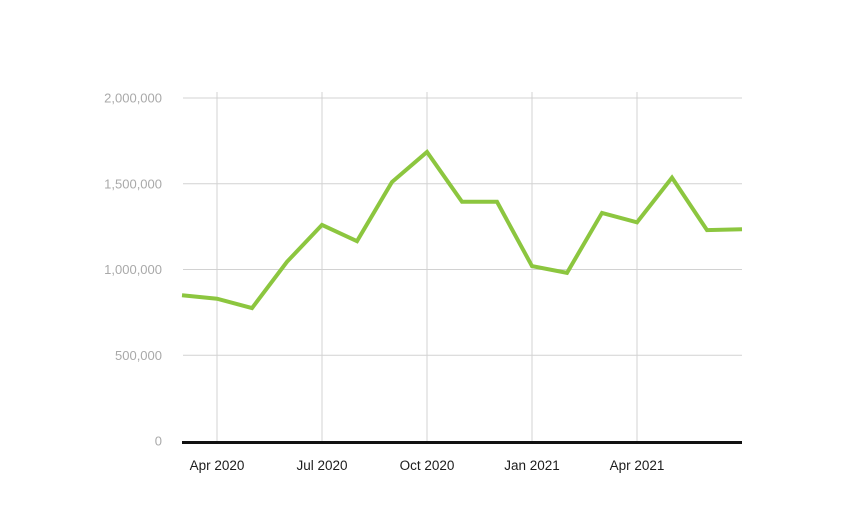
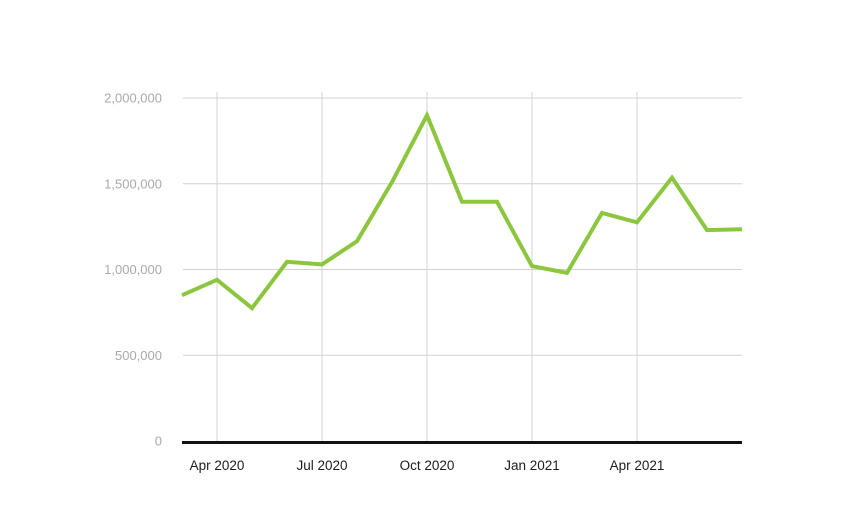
Apr 2020: 830000 -> 940000
Jul 2020: 1260000 -> 1030000
Oct 2020: 1680000 -> 1900000
